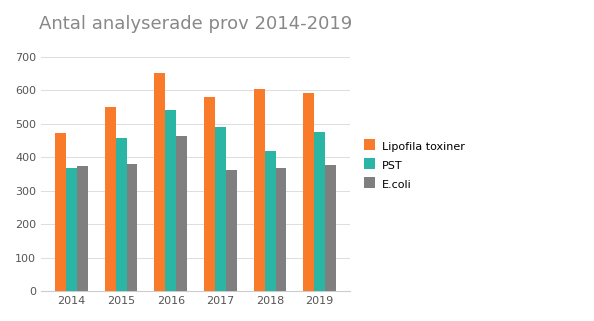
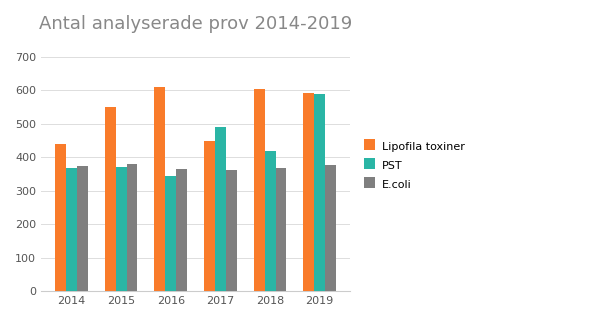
Lipofila toxiner/2014: 472 -> 440
PST/2015: 458 -> 370
Lipofila toxiner/2016: 653 -> 610
PST/2016: 542 -> 345
E.coli/2016: 463 -> 365
Lipofila toxiner/2017: 580 -> 450
PST/2019: 475 -> 590
